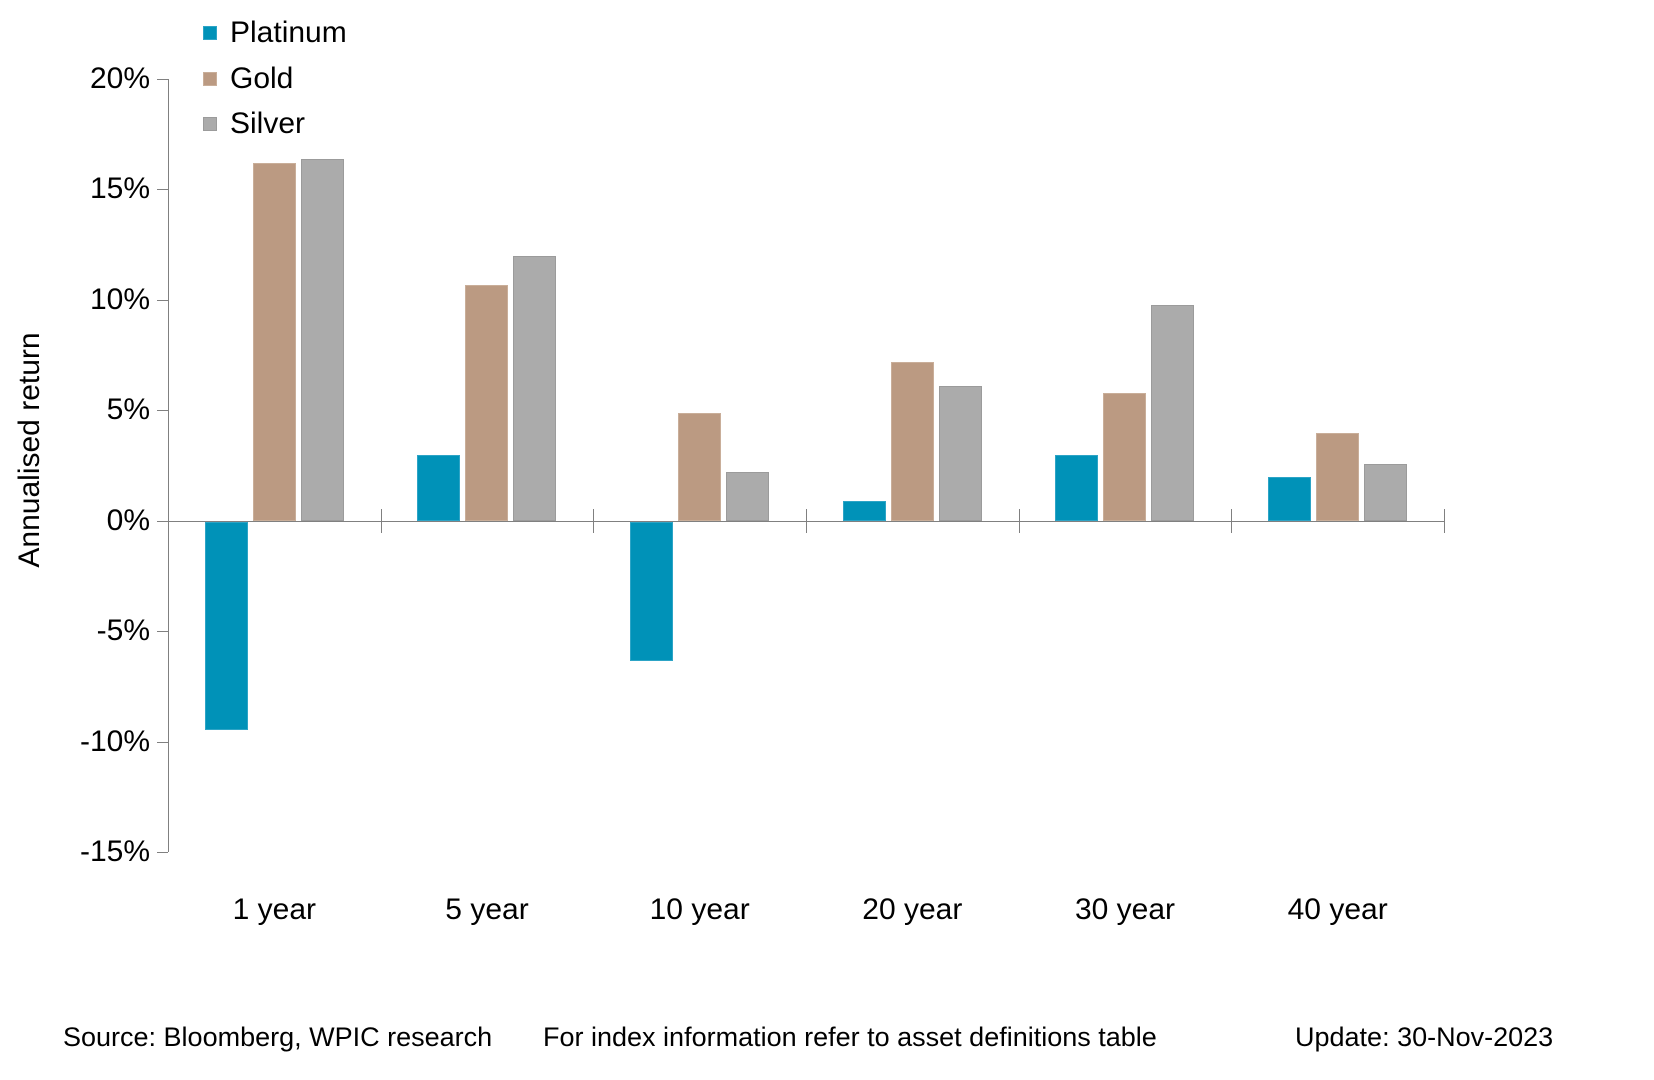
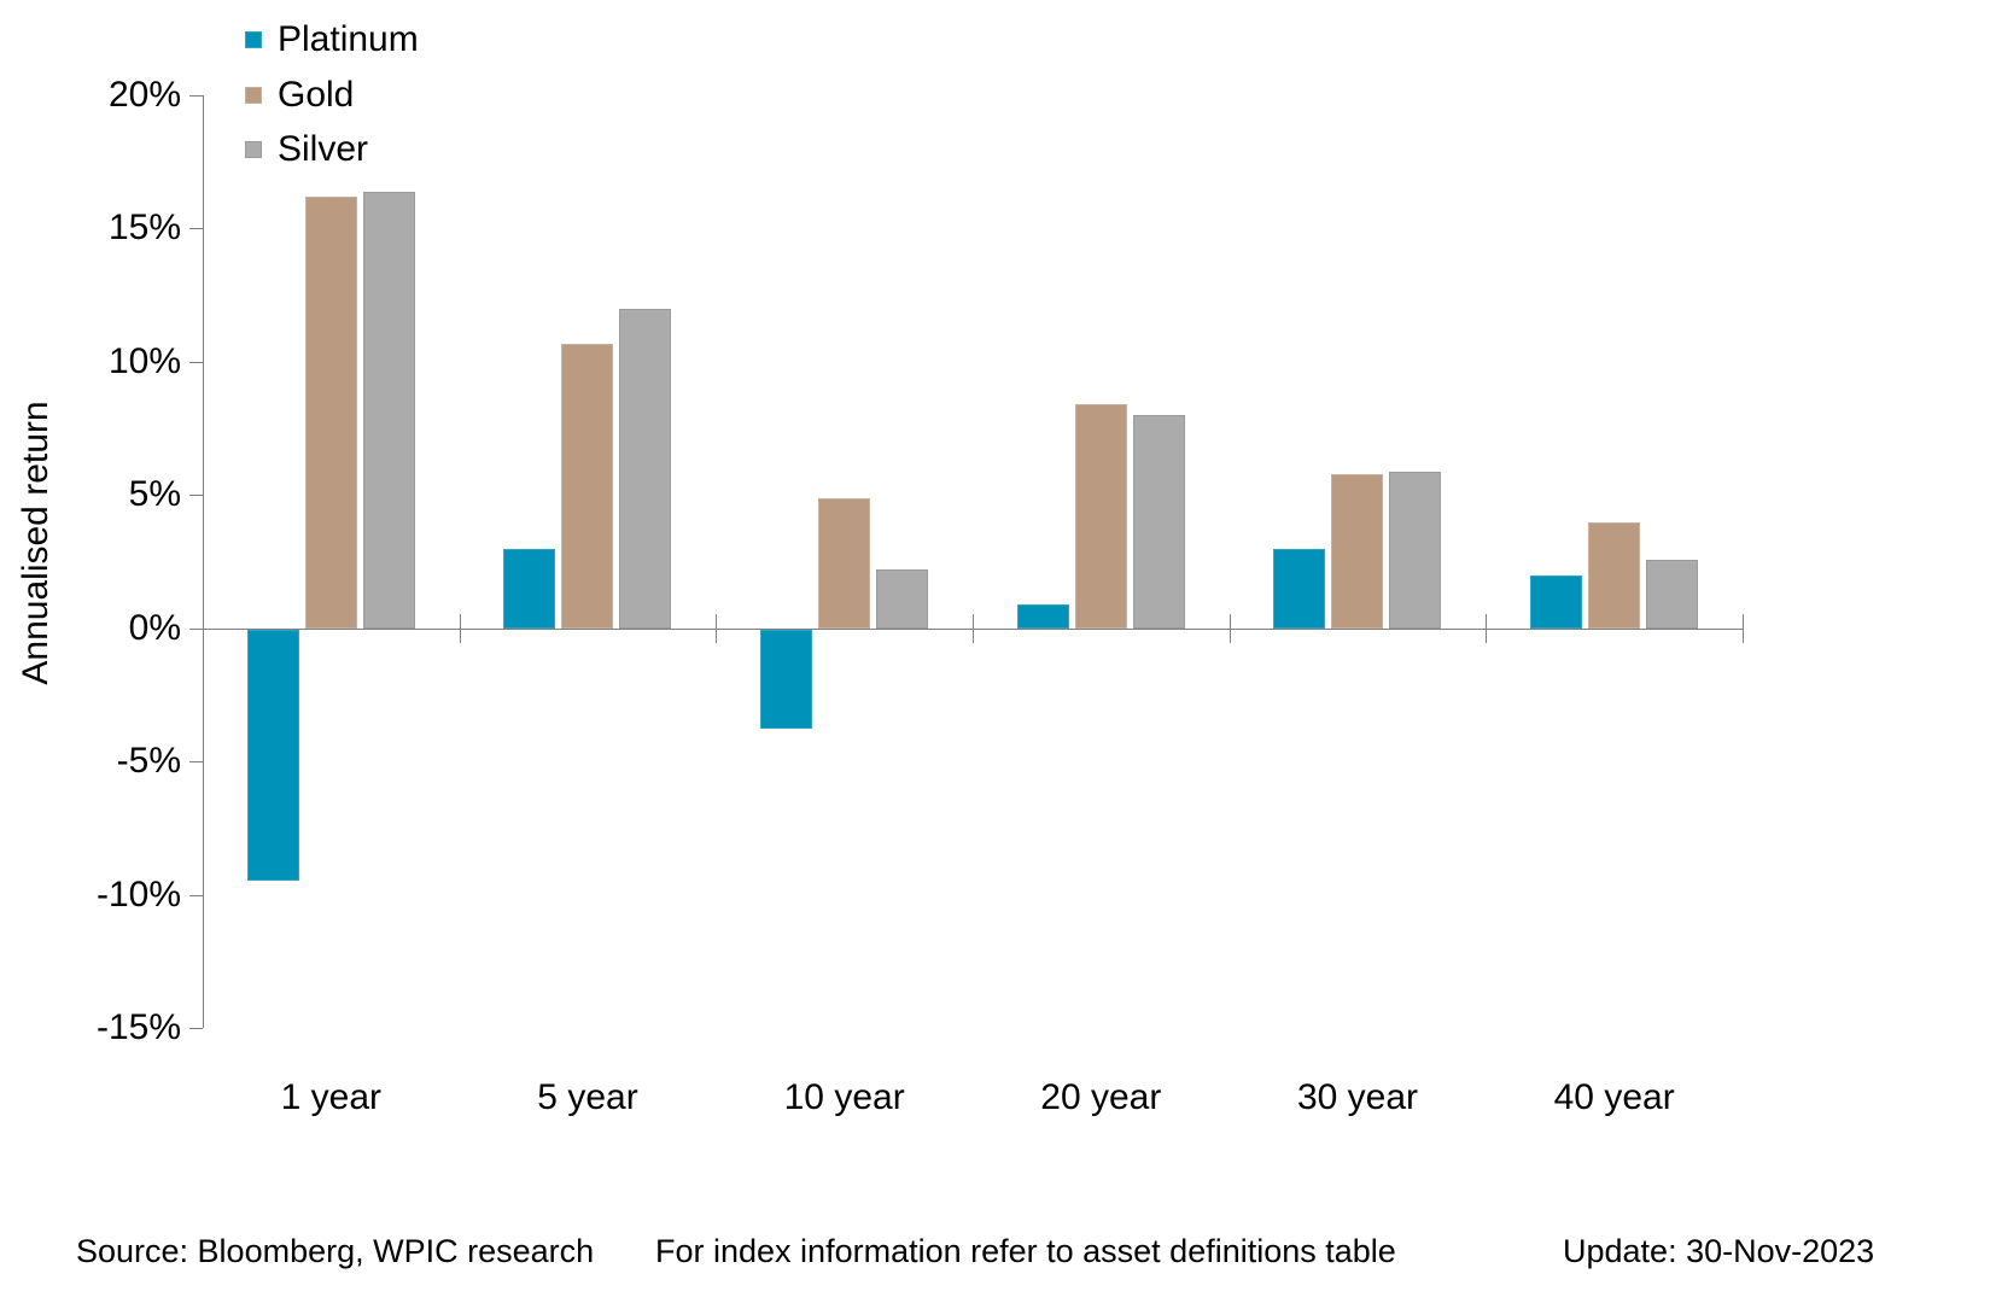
Platinum/10 year: -6.3% -> -3.7%
Gold/20 year: 7.2% -> 8.4%
Silver/20 year: 6.1% -> 8.0%
Silver/30 year: 9.8% -> 5.9%
